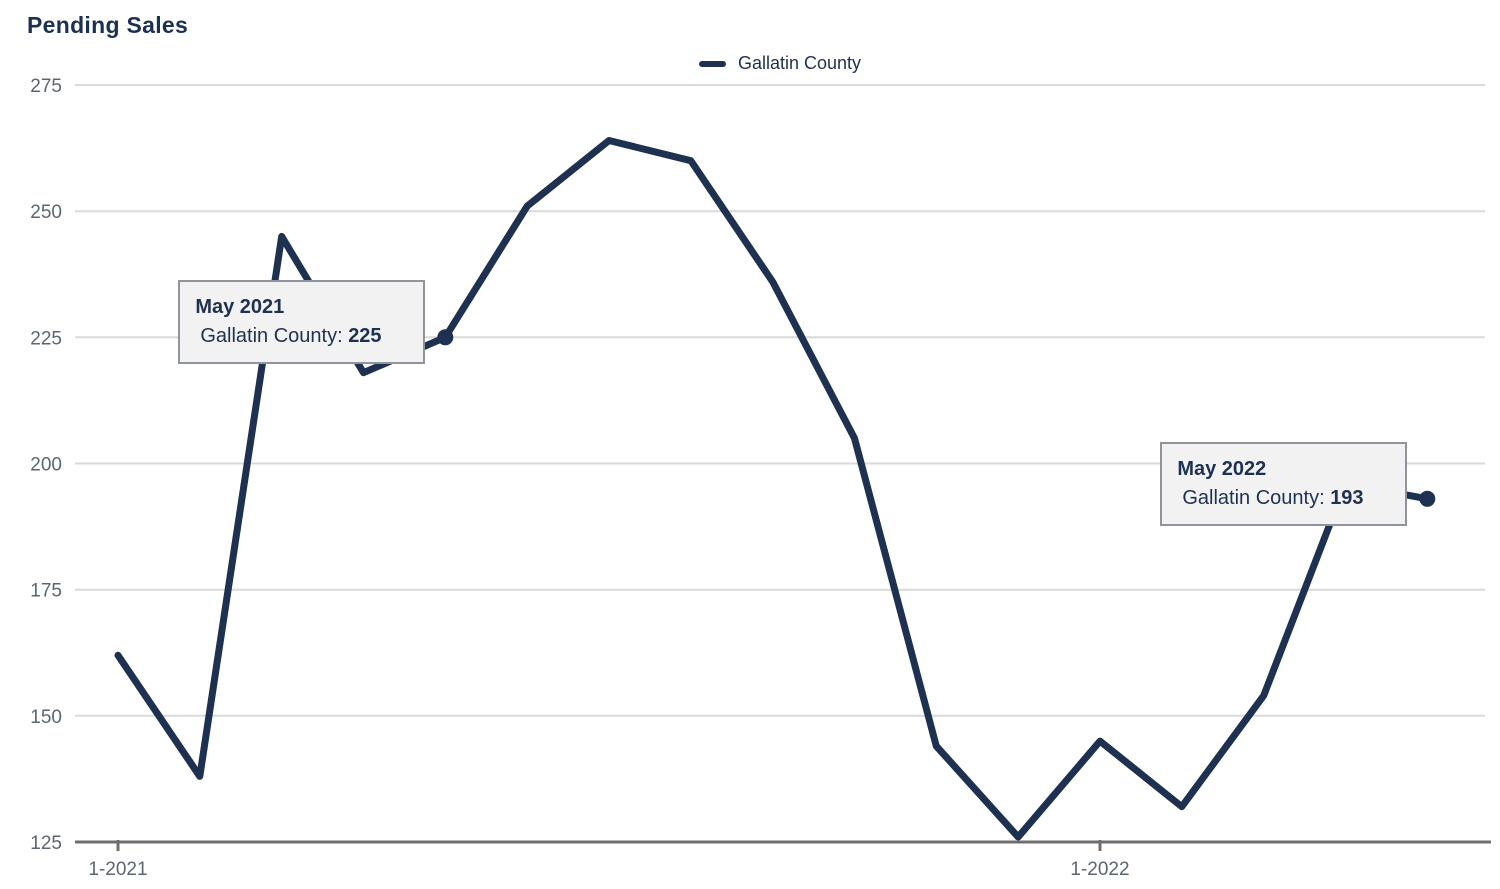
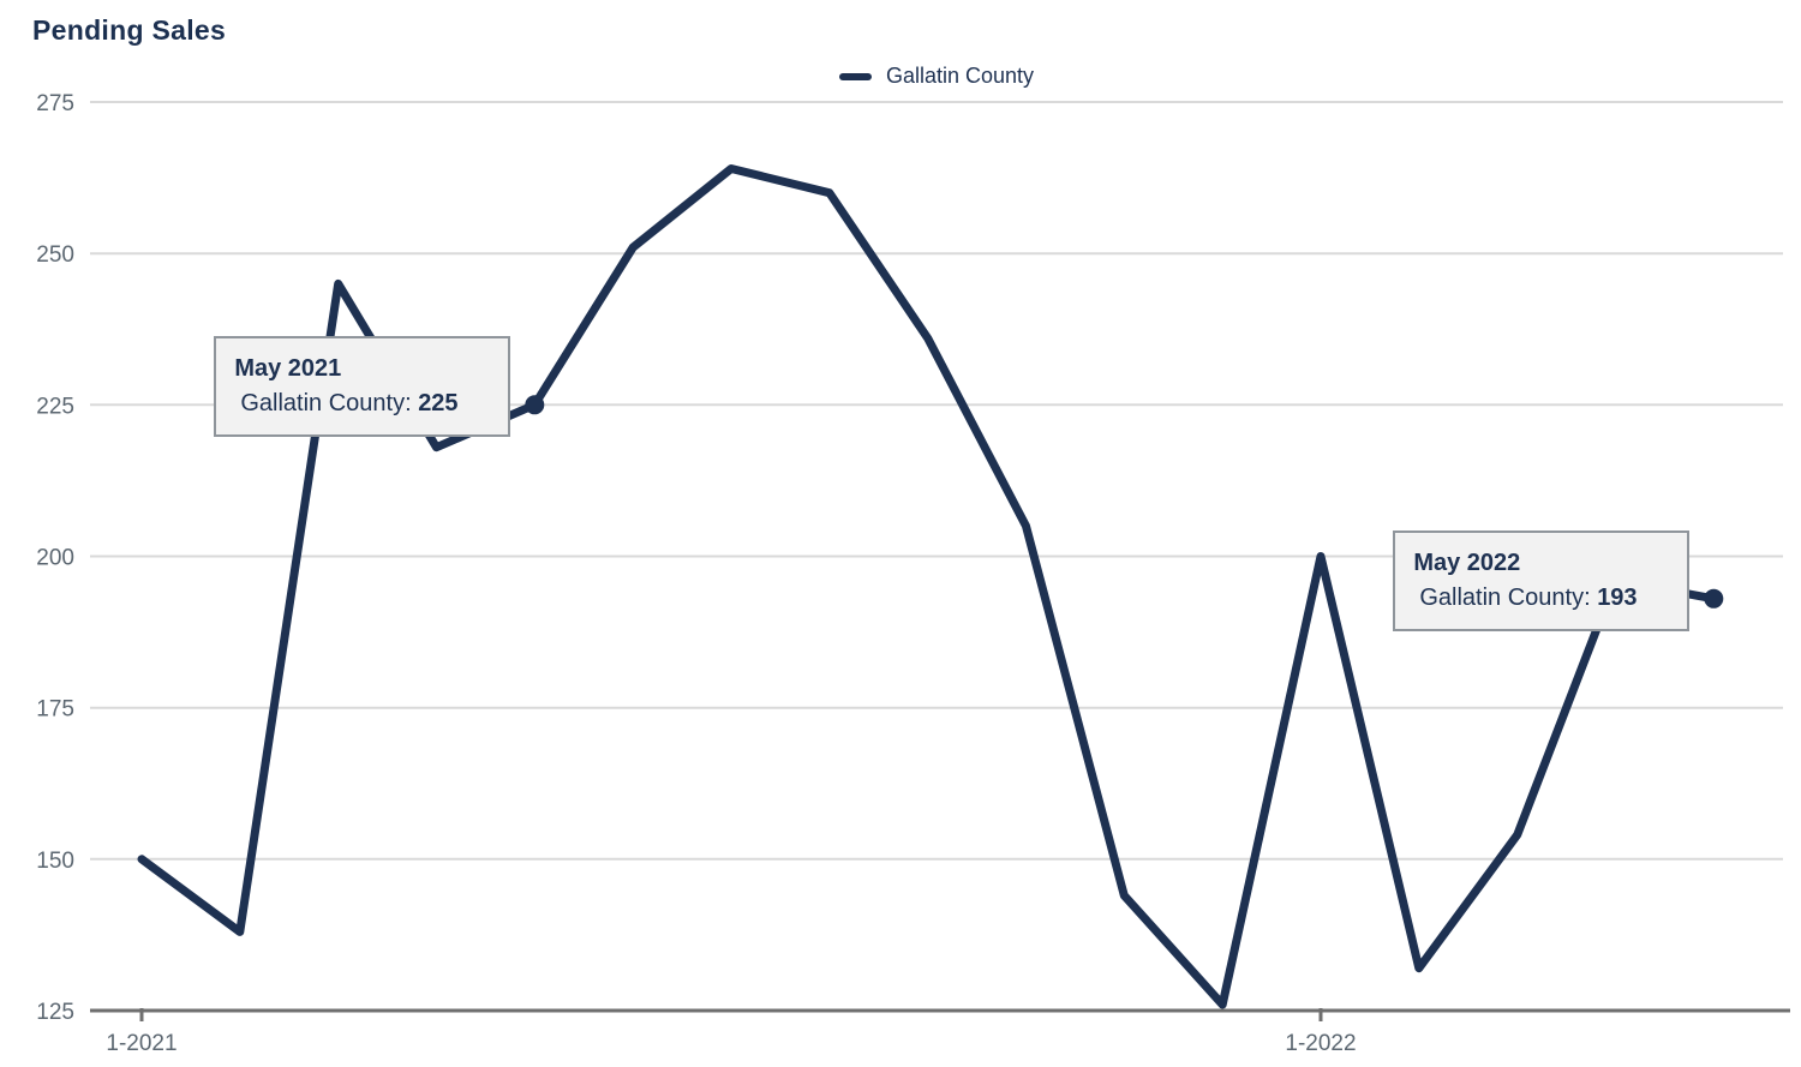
1-2021: 162 -> 150
1-2022: 145 -> 200
